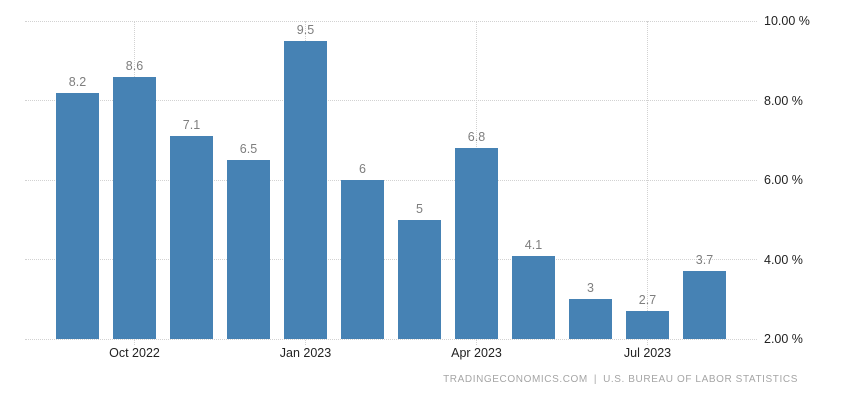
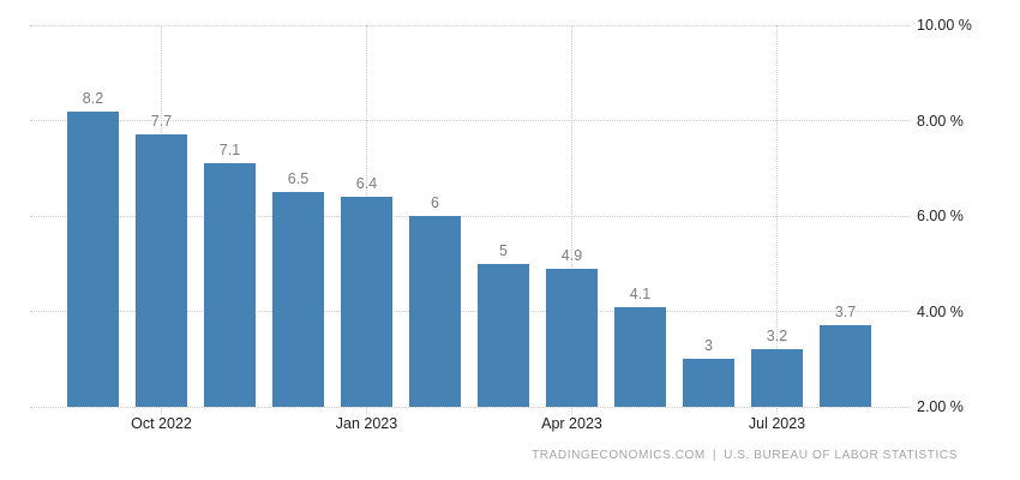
Oct 2022: 8.6 -> 7.7
Jan 2023: 9.5 -> 6.4
Apr 2023: 6.8 -> 4.9
Jul 2023: 2.7 -> 3.2
